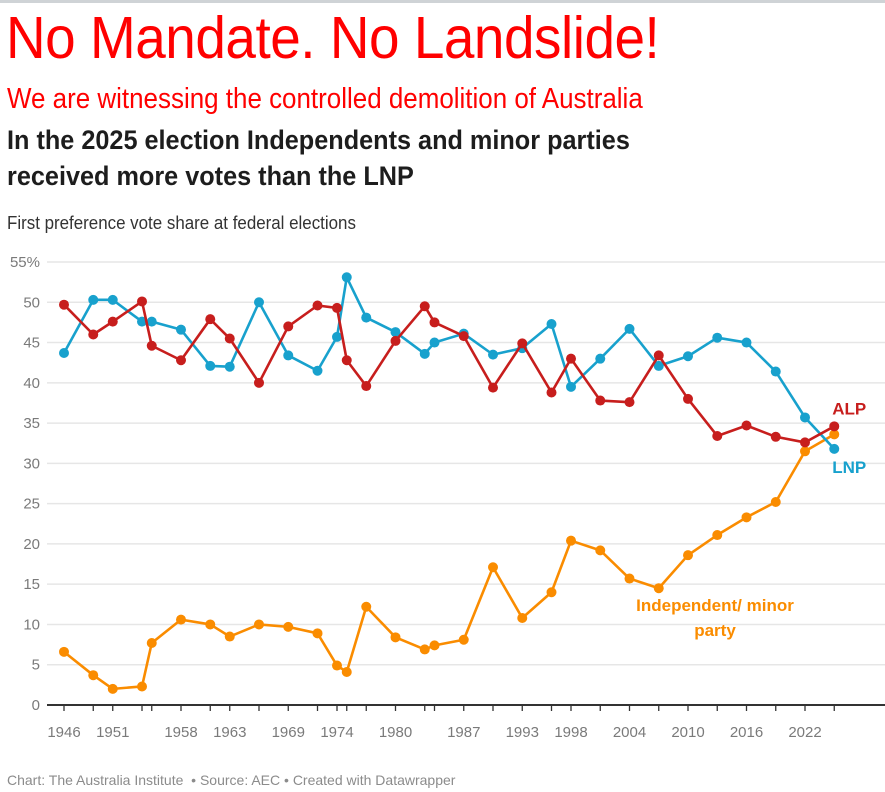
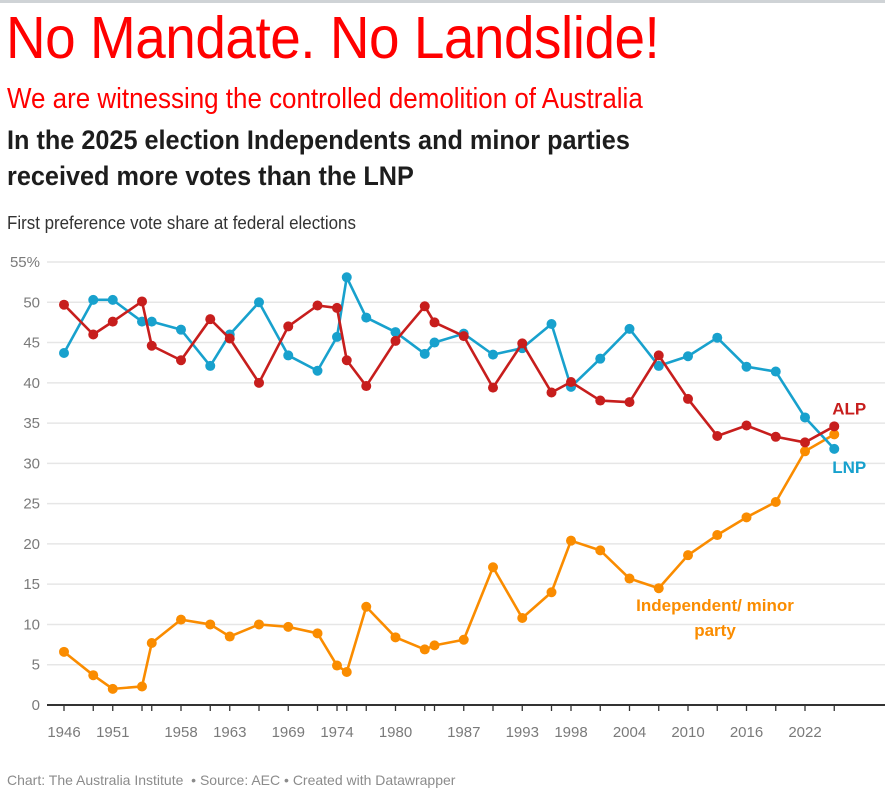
LNP/1963: 42% -> 46%
ALP/1998: 43% -> 40%
LNP/2016: 45% -> 42%
